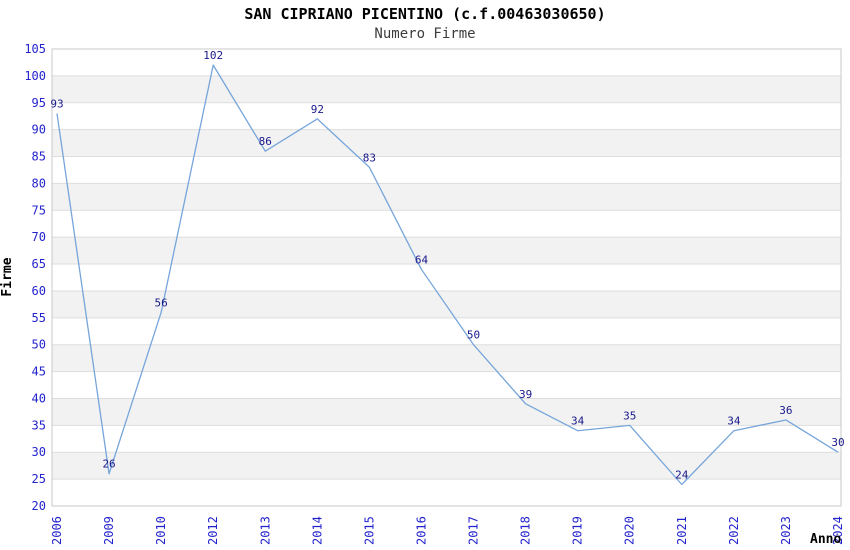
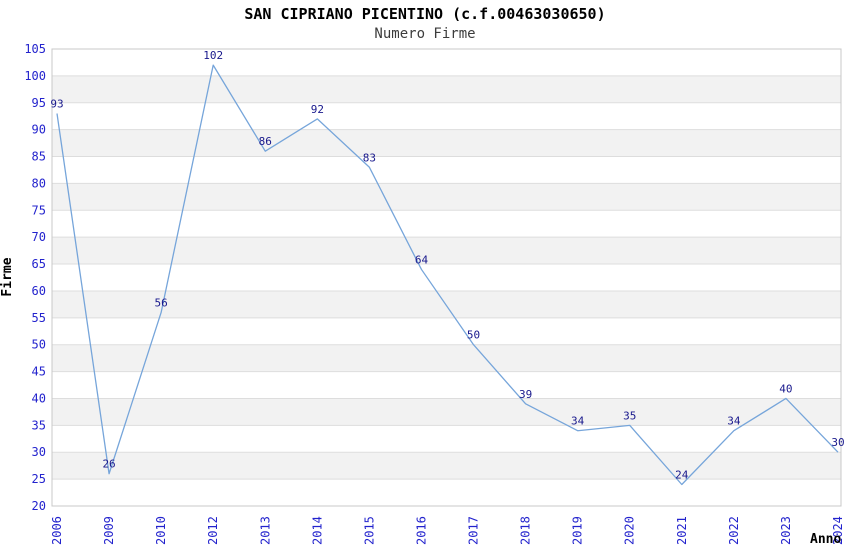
2023: 36 -> 40
